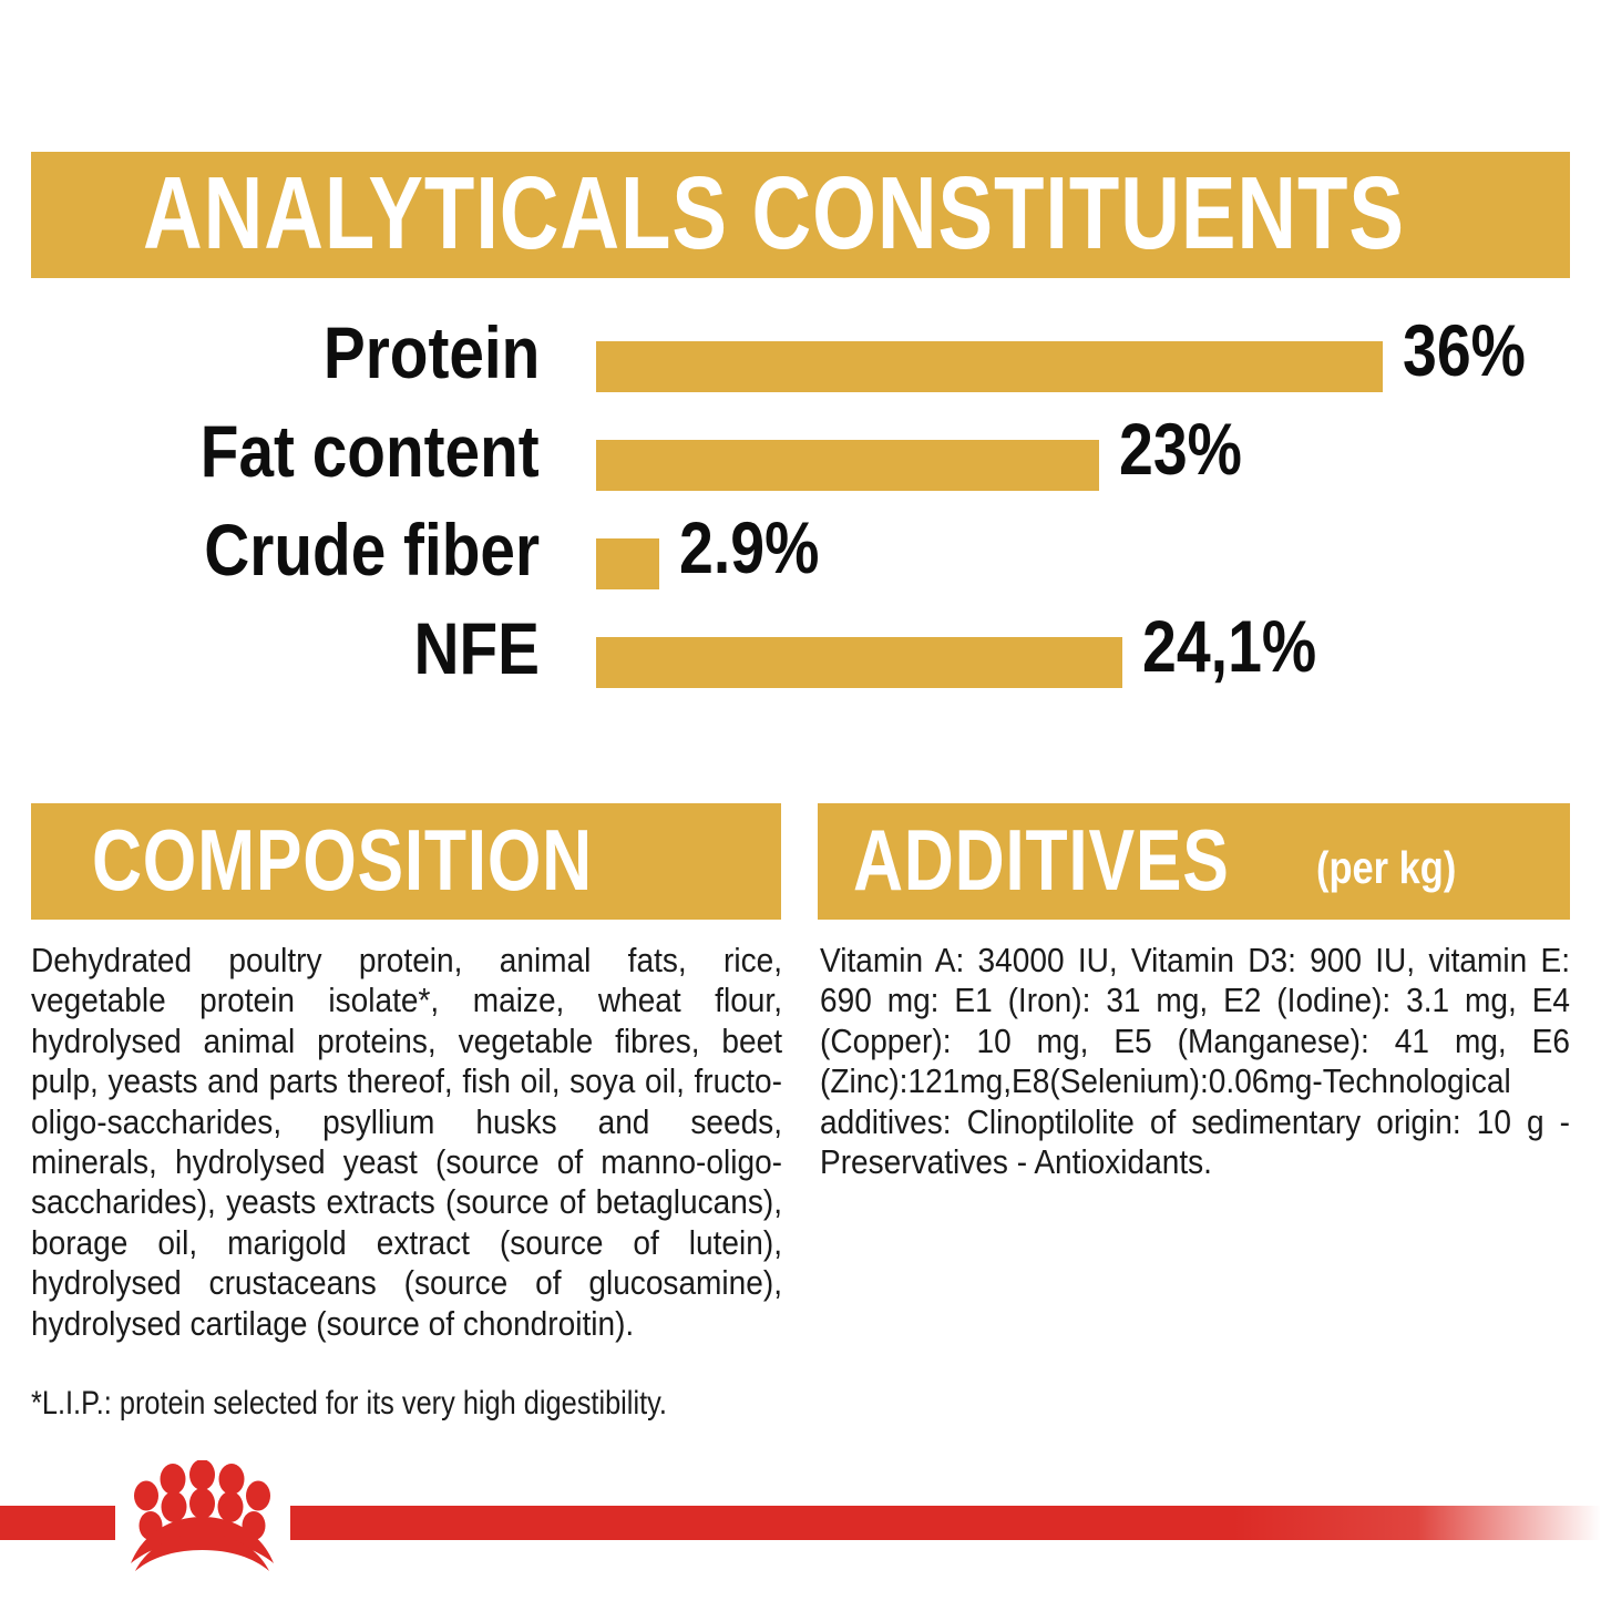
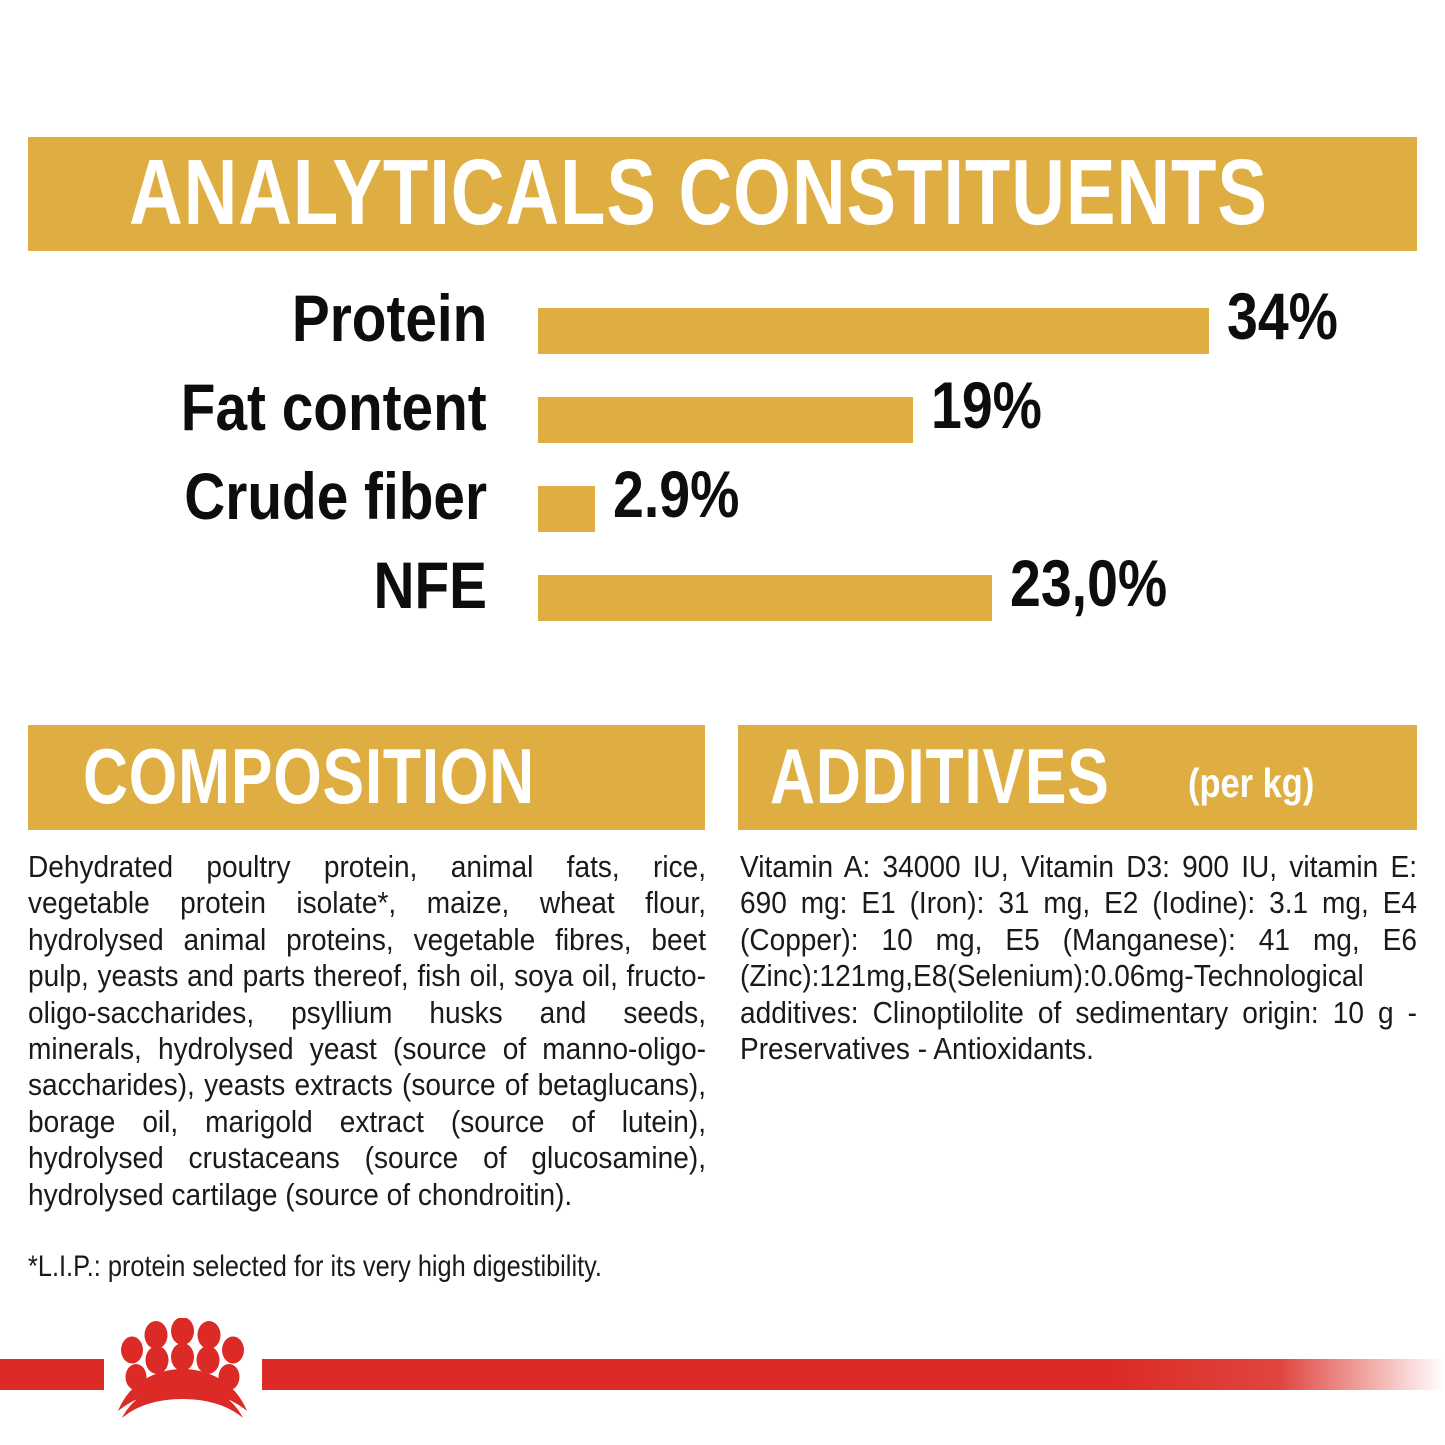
Protein: 36% -> 34%
Fat content: 23% -> 19%
NFE: 24,1% -> 23,0%
